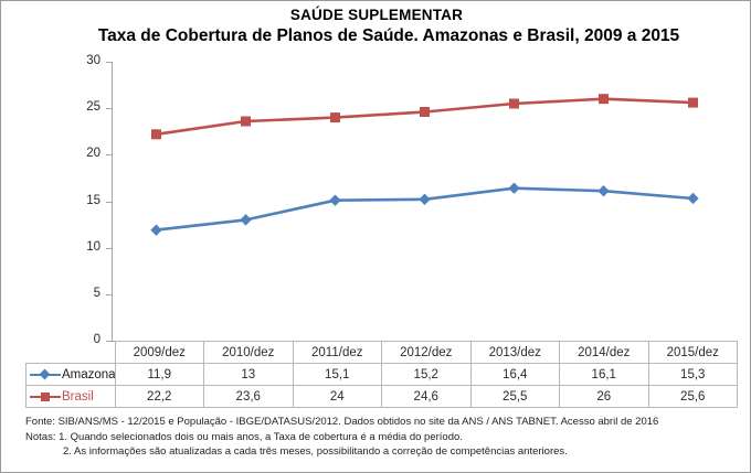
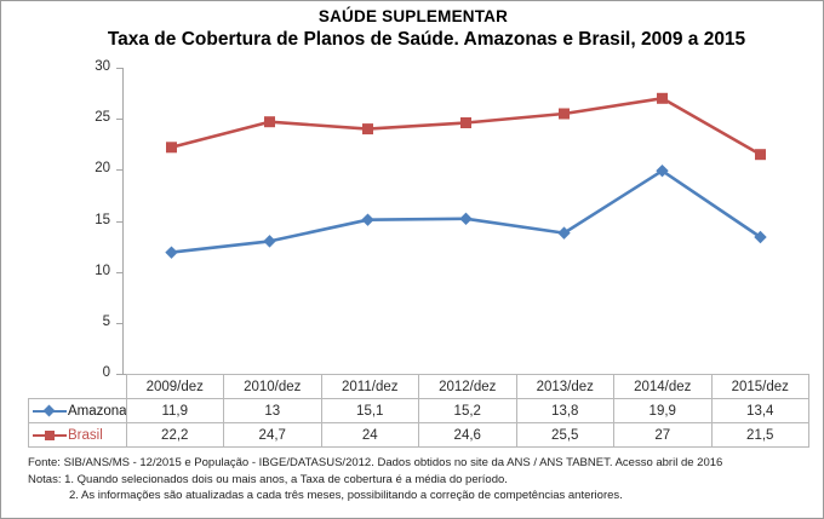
Brasil/2010/dez: 23,6 -> 24,7
Amazonas/2013/dez: 16,4 -> 13,8
Amazonas/2014/dez: 16,1 -> 19,9
Brasil/2014/dez: 26 -> 27
Amazonas/2015/dez: 15,3 -> 13,4
Brasil/2015/dez: 25,6 -> 21,5
